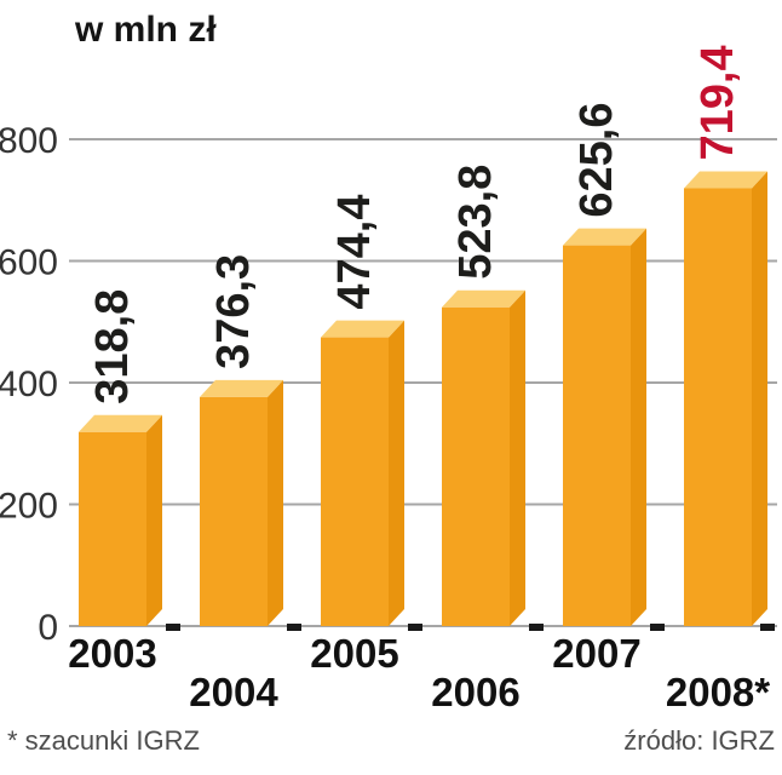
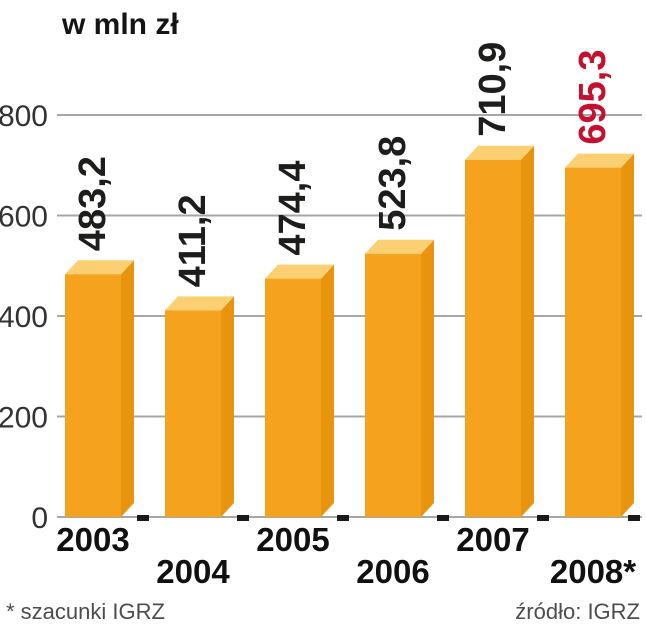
2003: 318,8 -> 483,2
2004: 376,3 -> 411,2
2007: 625,6 -> 710,9
2008*: 719,4 -> 695,3
